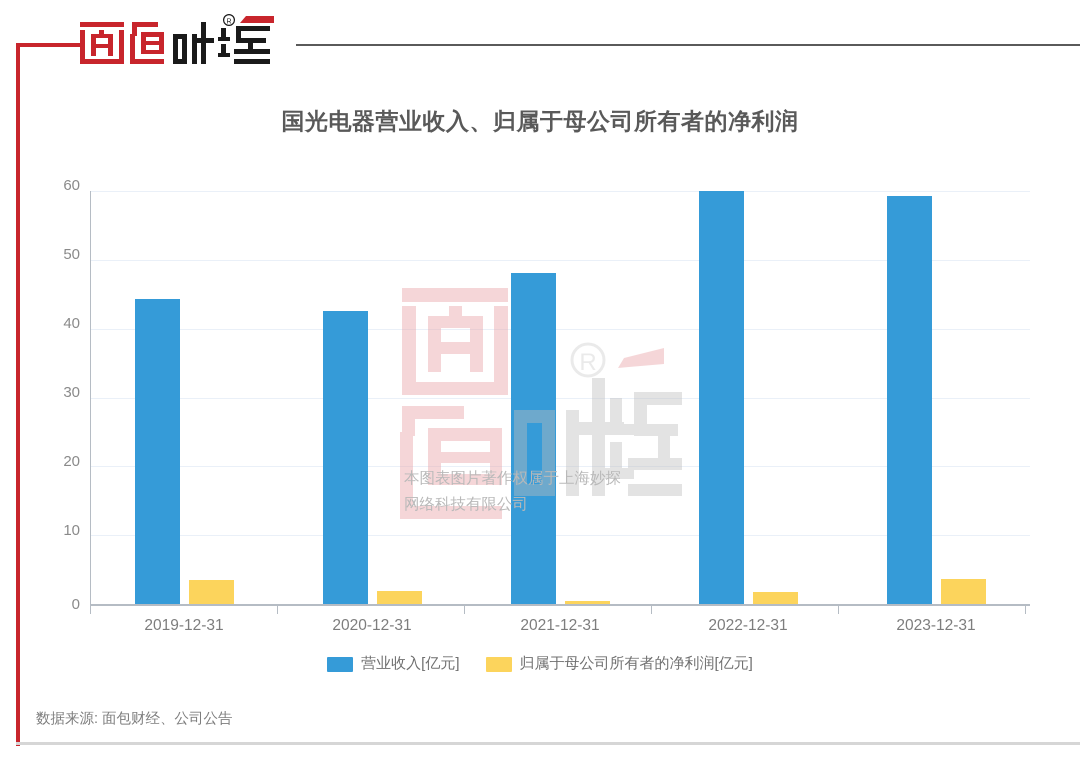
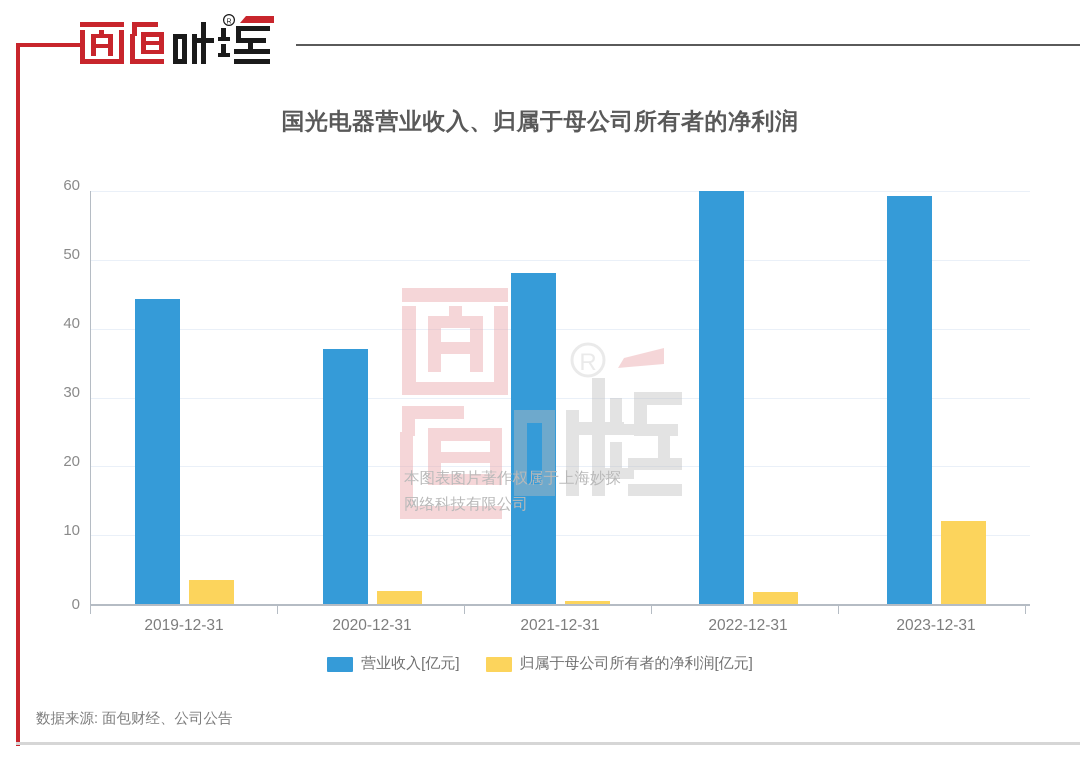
营业收入[亿元]/2020-12-31: 42 -> 37
归属于母公司所有者的净利润[亿元]/2023-12-31: 4 -> 12
